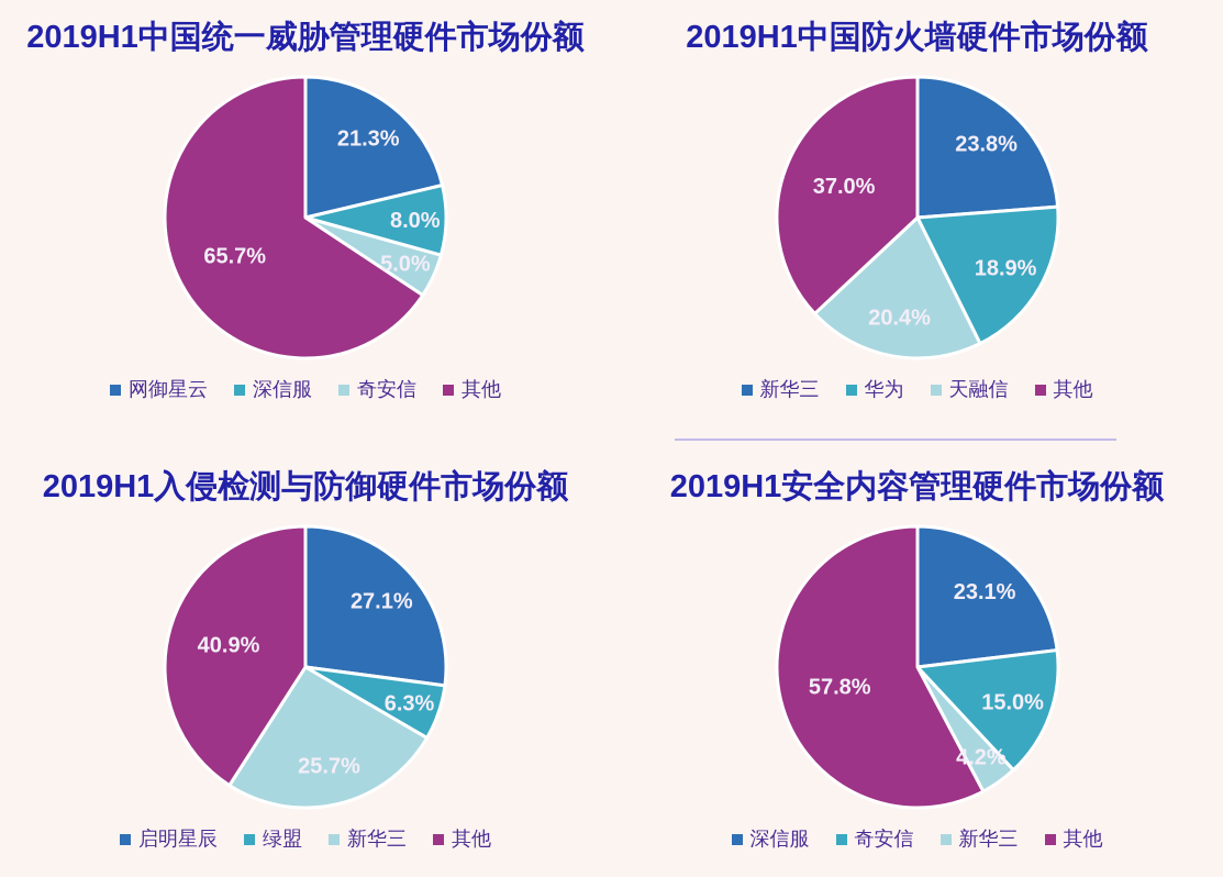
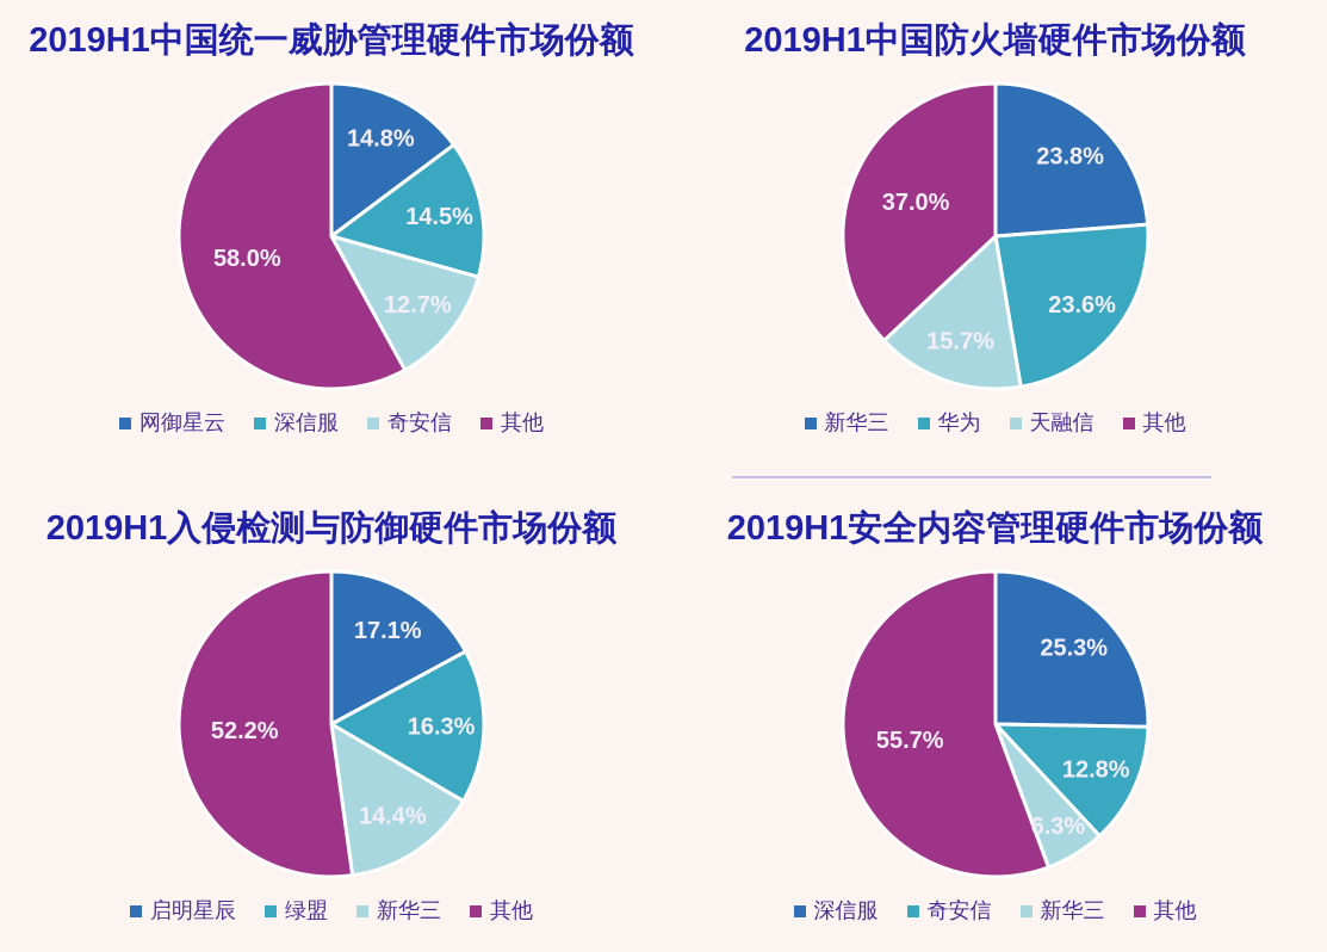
2019H1中国统一威胁管理硬件市场份额/网御星云: 21.3% -> 14.8%
2019H1中国统一威胁管理硬件市场份额/深信服: 8.0% -> 14.5%
2019H1中国统一威胁管理硬件市场份额/奇安信: 5.0% -> 12.7%
2019H1中国统一威胁管理硬件市场份额/其他: 65.7% -> 58.0%
2019H1中国防火墙硬件市场份额/华为: 18.9% -> 23.6%
2019H1中国防火墙硬件市场份额/天融信: 20.4% -> 15.7%
2019H1入侵检测与防御硬件市场份额/启明星辰: 27.1% -> 17.1%
2019H1入侵检测与防御硬件市场份额/绿盟: 6.3% -> 16.3%
2019H1入侵检测与防御硬件市场份额/新华三: 25.7% -> 14.4%
2019H1入侵检测与防御硬件市场份额/其他: 40.9% -> 52.2%
2019H1安全内容管理硬件市场份额/深信服: 23.1% -> 25.3%
2019H1安全内容管理硬件市场份额/奇安信: 15.0% -> 12.8%
2019H1安全内容管理硬件市场份额/新华三: 4.2% -> 6.3%
2019H1安全内容管理硬件市场份额/其他: 57.8% -> 55.7%
